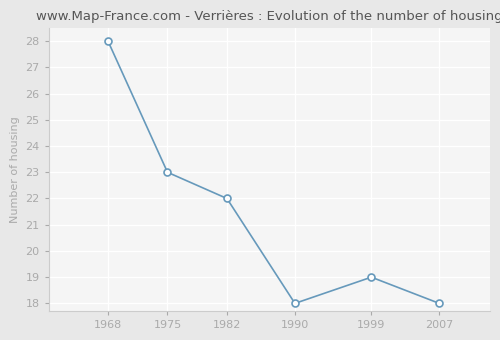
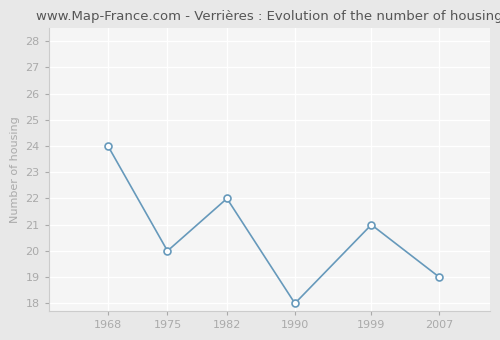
1968: 28 -> 24
1975: 23 -> 20
1999: 19 -> 21
2007: 18 -> 19
